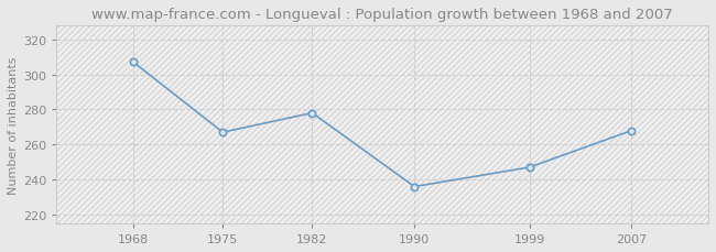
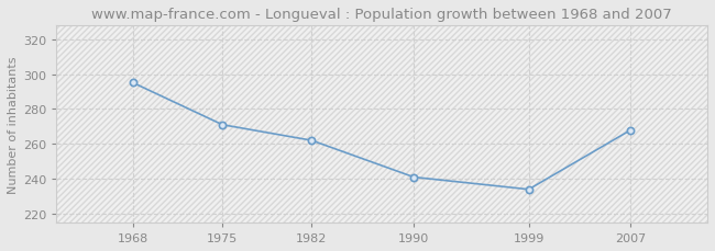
1968: 307 -> 295
1975: 267 -> 271
1982: 278 -> 262
1990: 236 -> 241
1999: 247 -> 234
